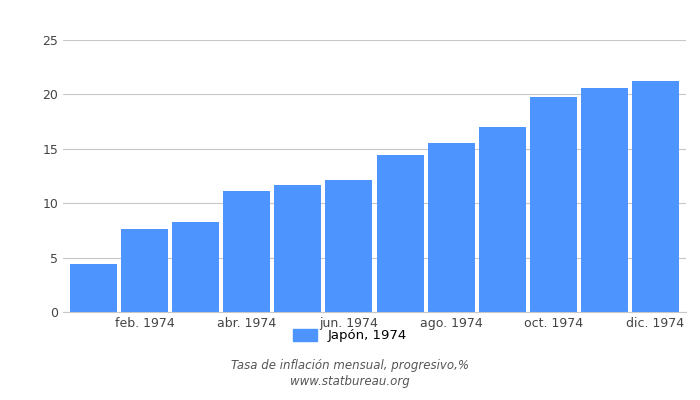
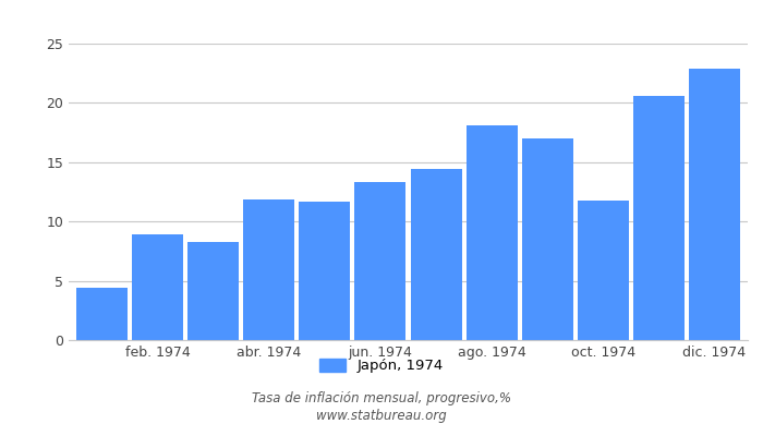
feb. 1974: 7.6 -> 8.9
abr. 1974: 11.1 -> 11.9
jun. 1974: 12.1 -> 13.3
ago. 1974: 15.5 -> 18.1
oct. 1974: 19.8 -> 11.8
dic. 1974: 21.2 -> 22.9
